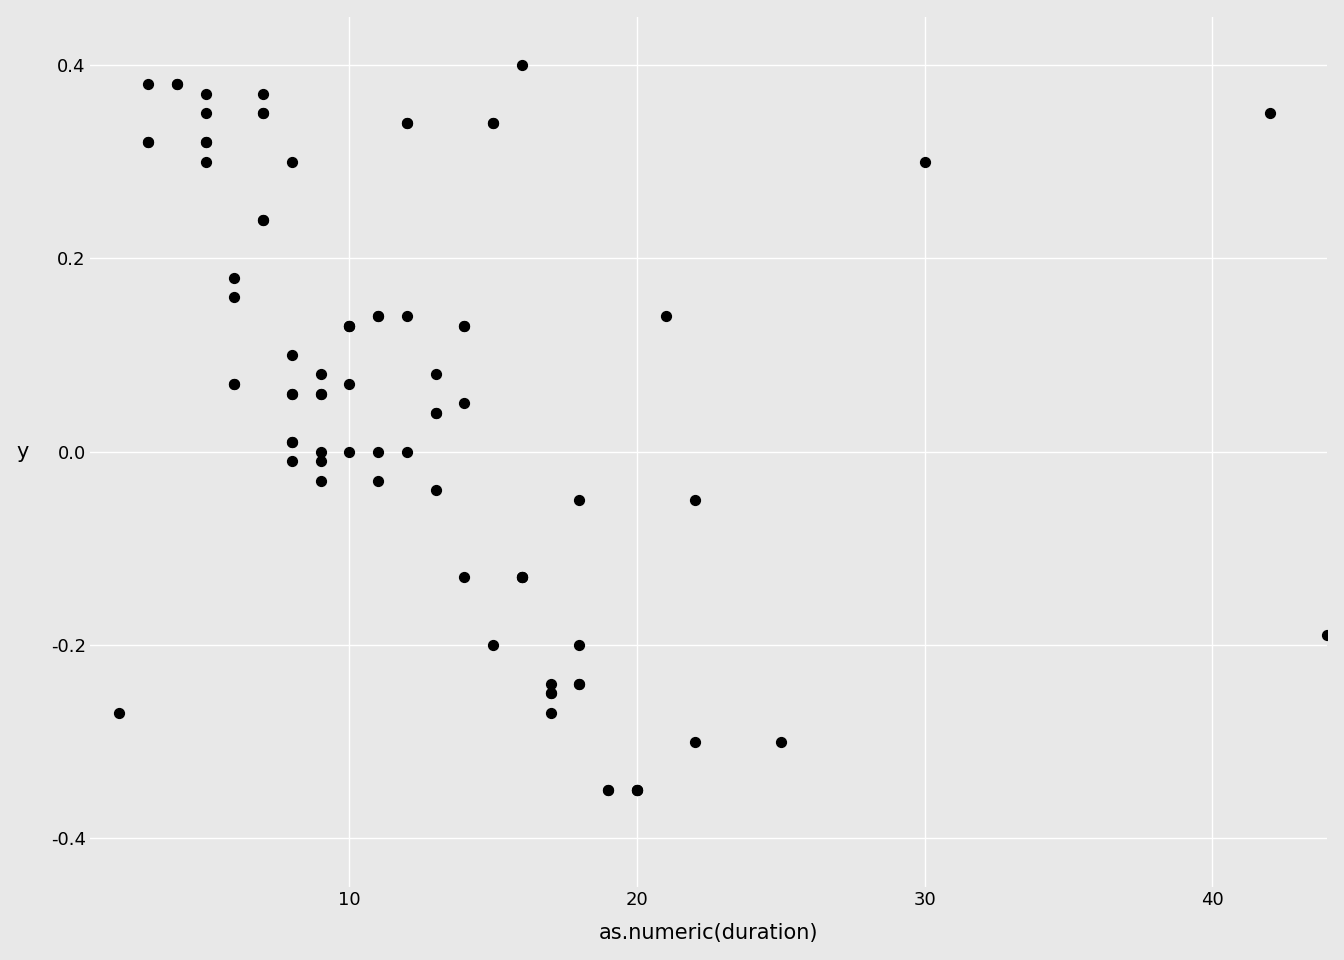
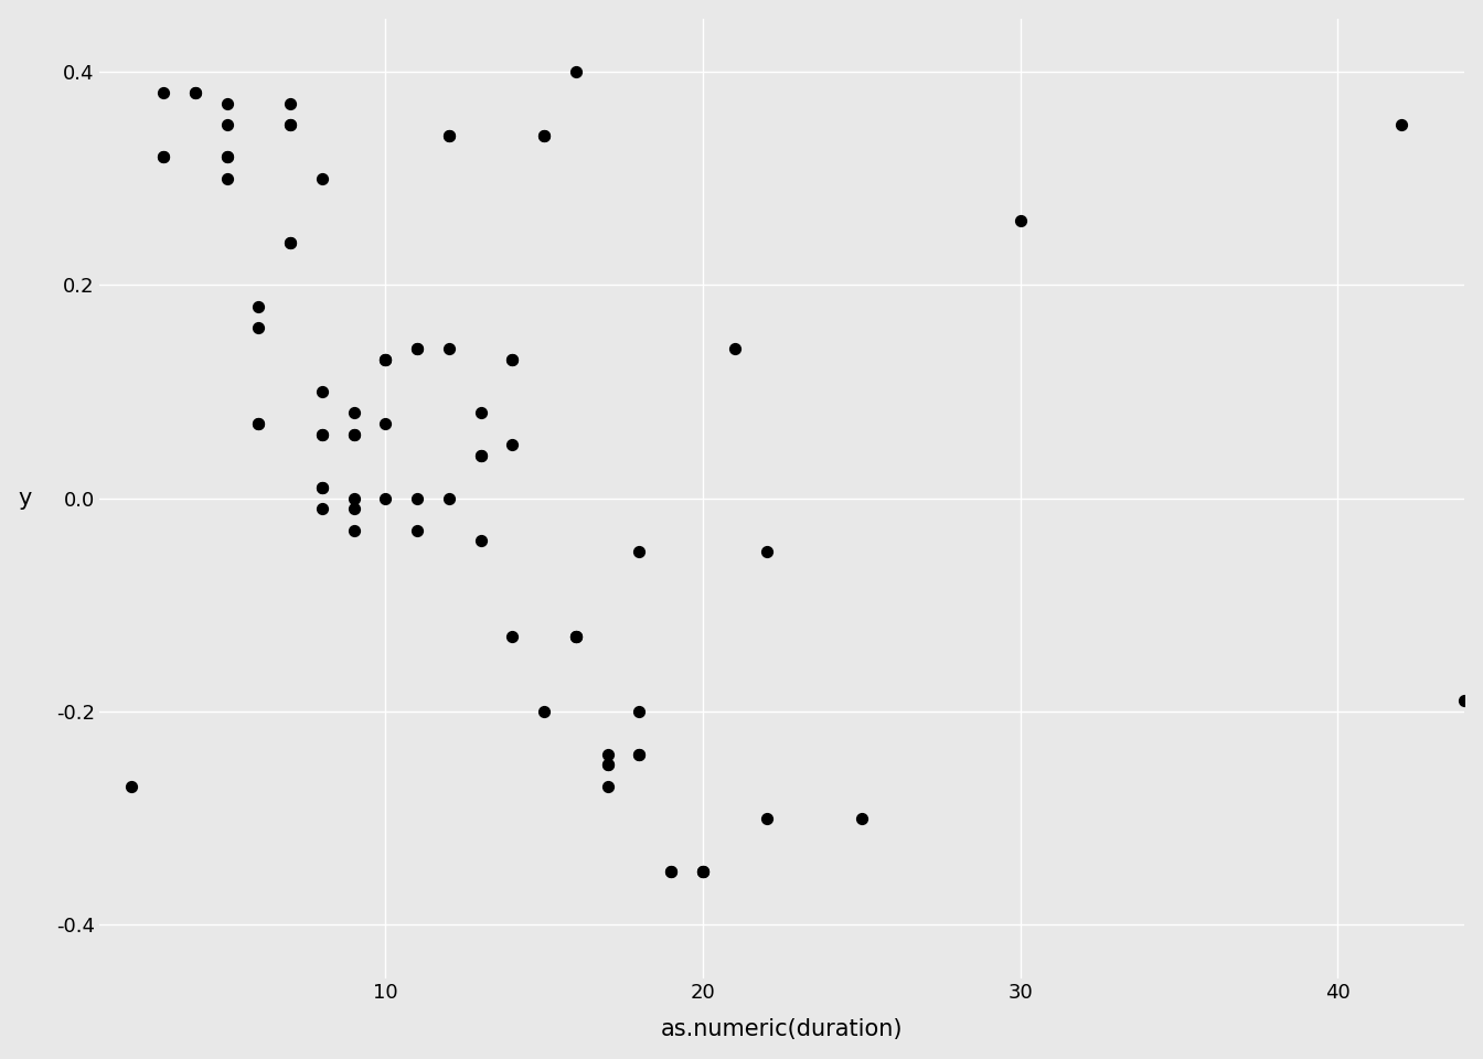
30: 0.30 -> 0.26
